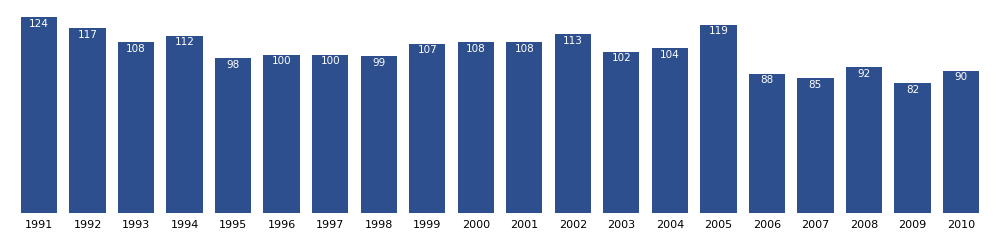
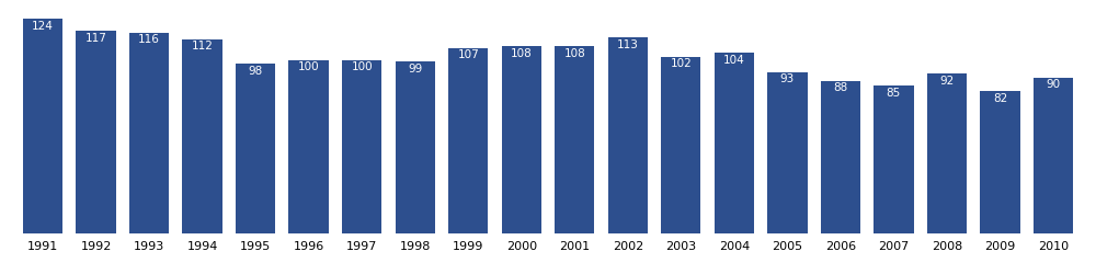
1993: 108 -> 116
2005: 119 -> 93
